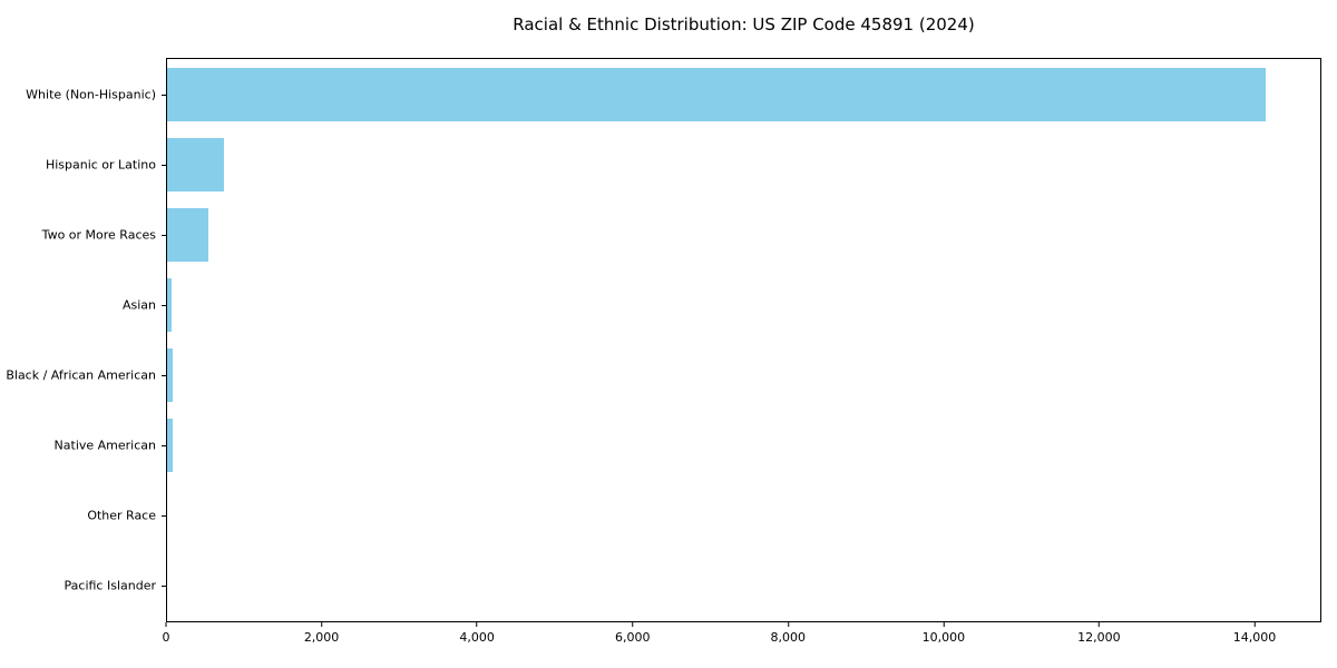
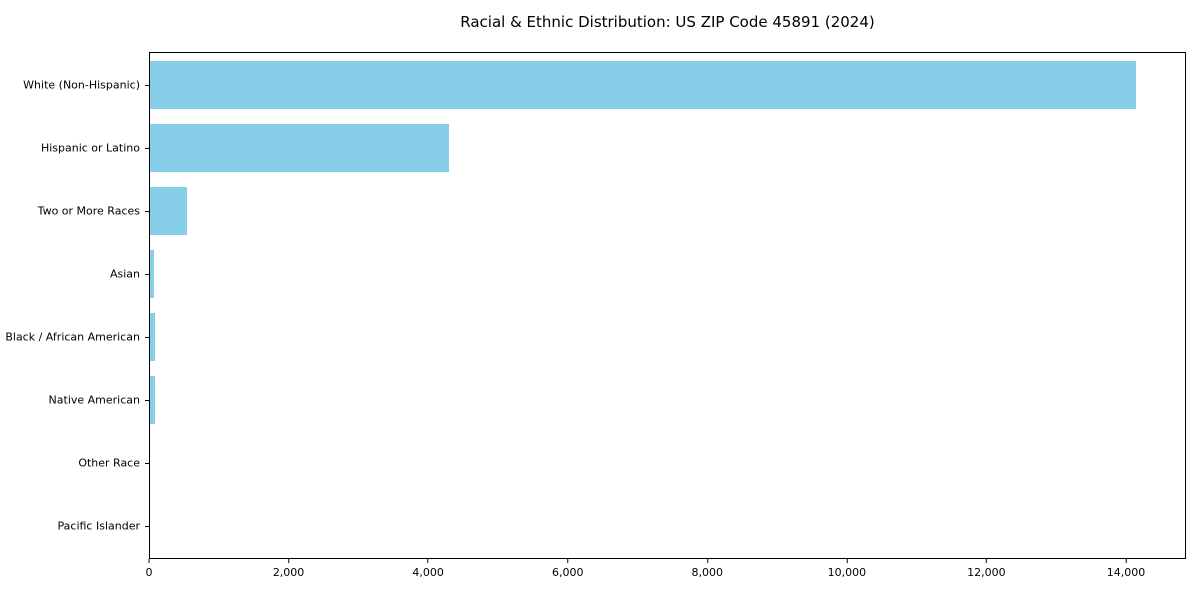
Hispanic or Latino: 700 -> 4300
